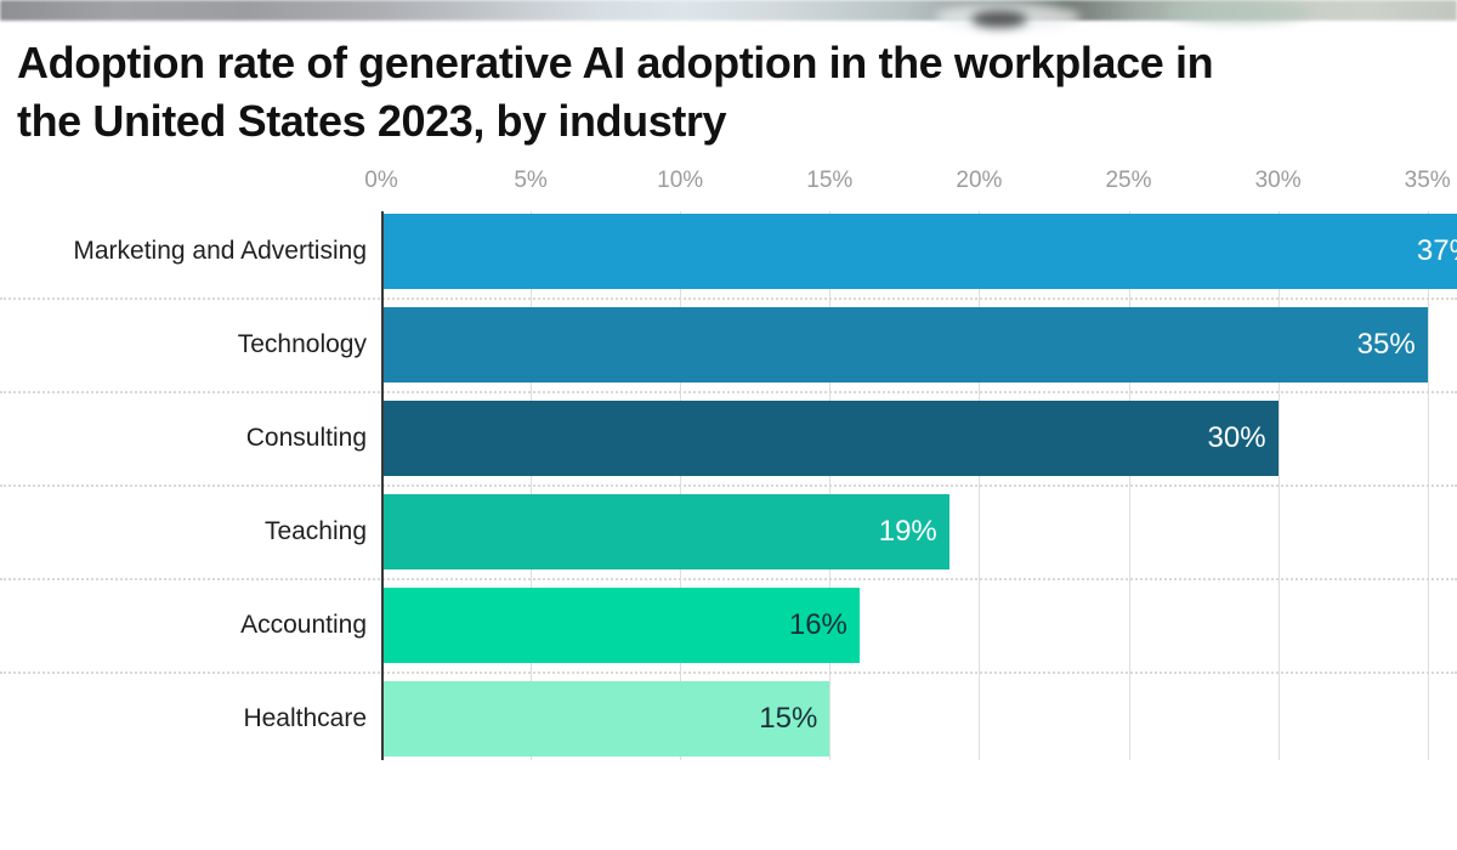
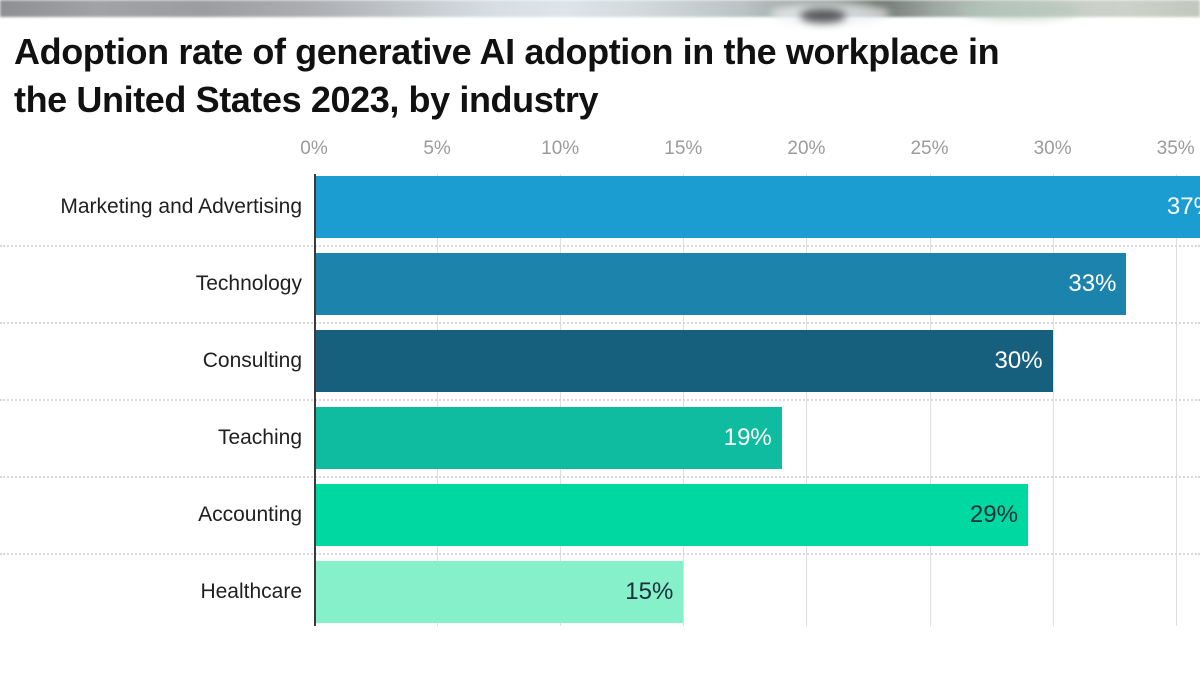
Technology: 35% -> 33%
Accounting: 16% -> 29%
